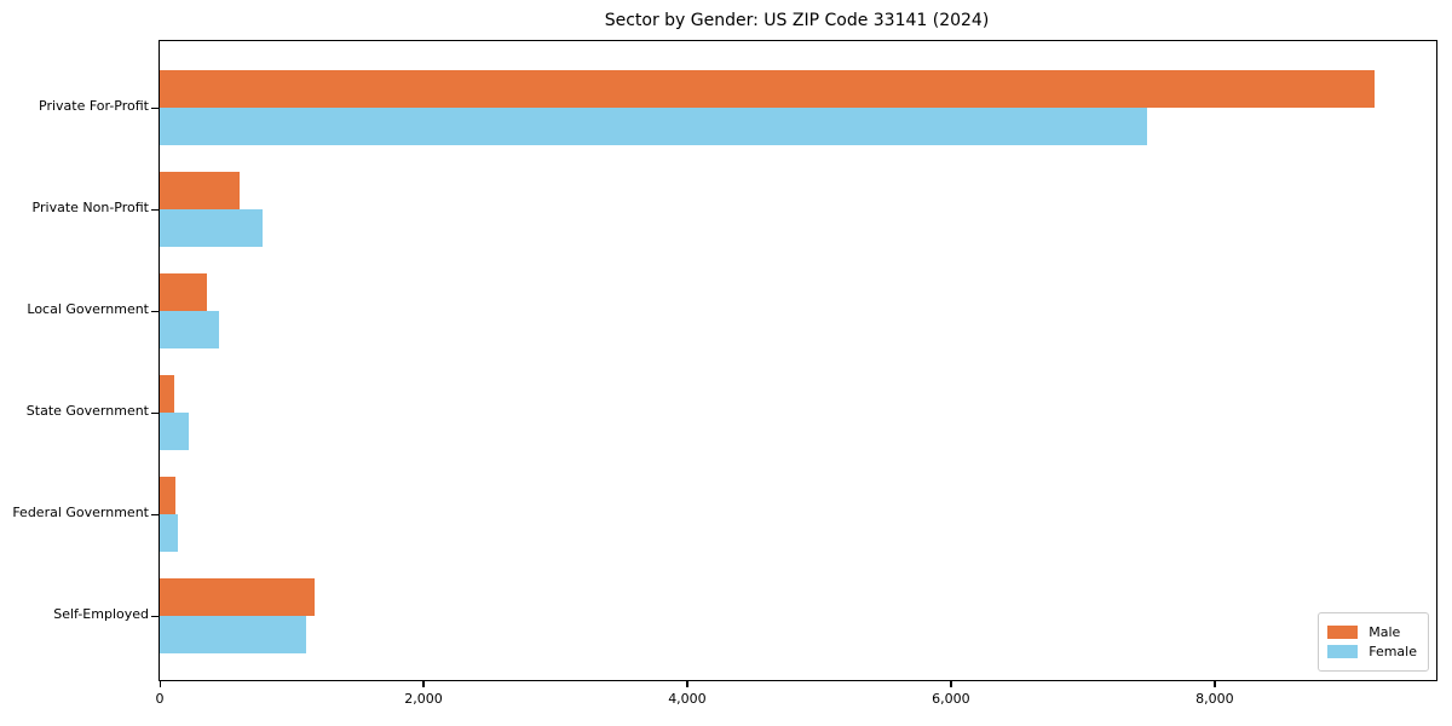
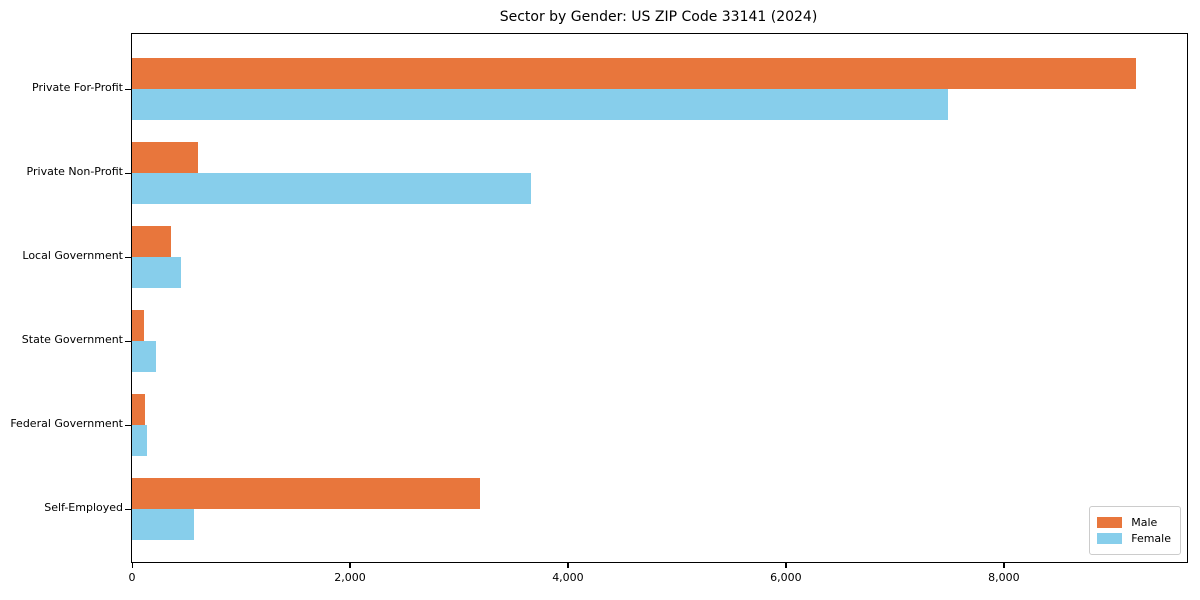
Female/Private Non-Profit: 780 -> 3660
Male/Self-Employed: 1170 -> 3190
Female/Self-Employed: 1110 -> 570
